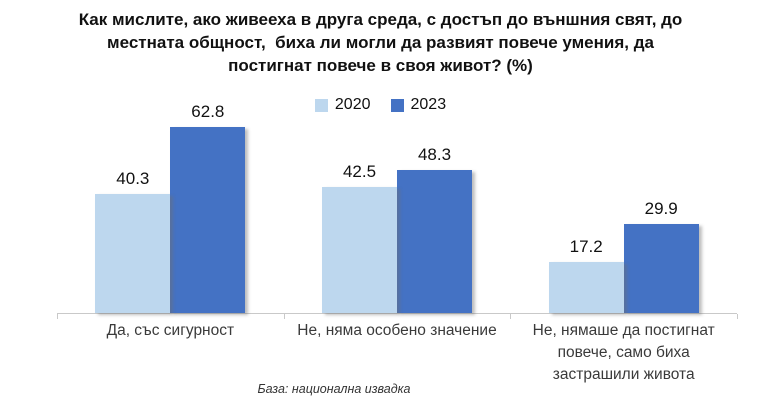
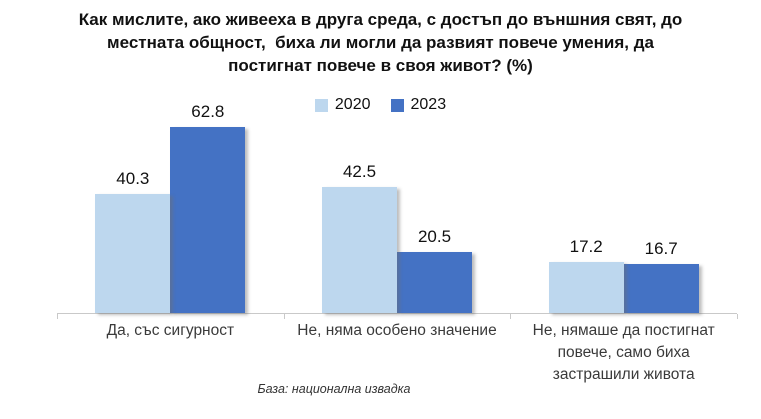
2023/Не, няма особено значение: 48.3 -> 20.5
2023/Не, нямаше да постигнат повече, само биха застрашили живота: 29.9 -> 16.7
